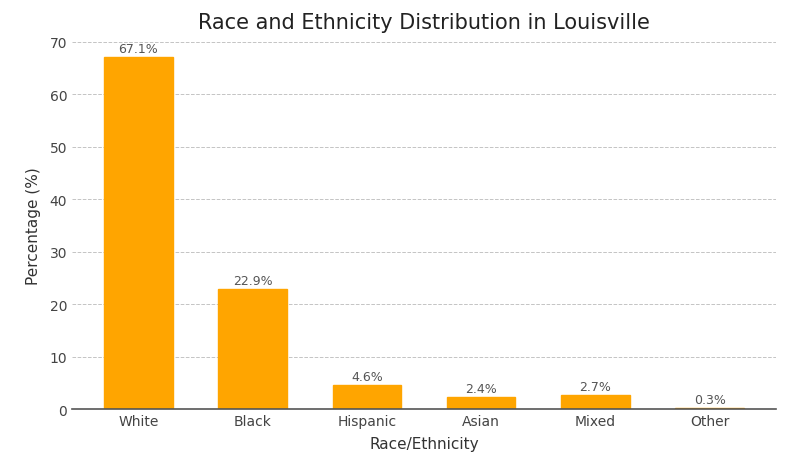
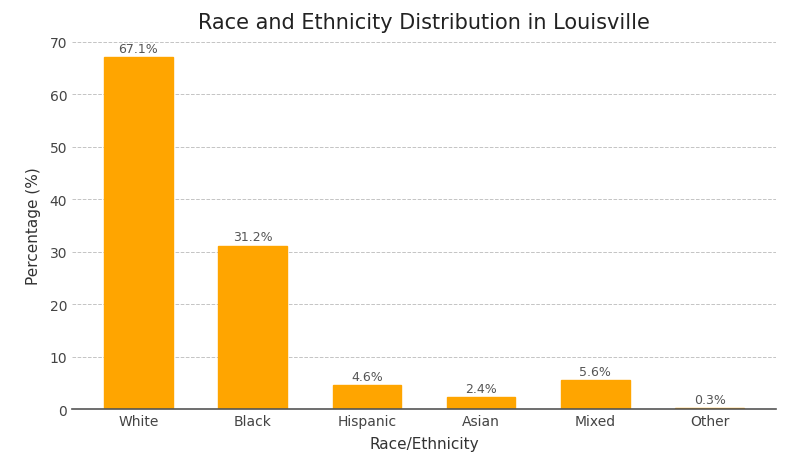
Black: 22.9% -> 31.2%
Mixed: 2.7% -> 5.6%
